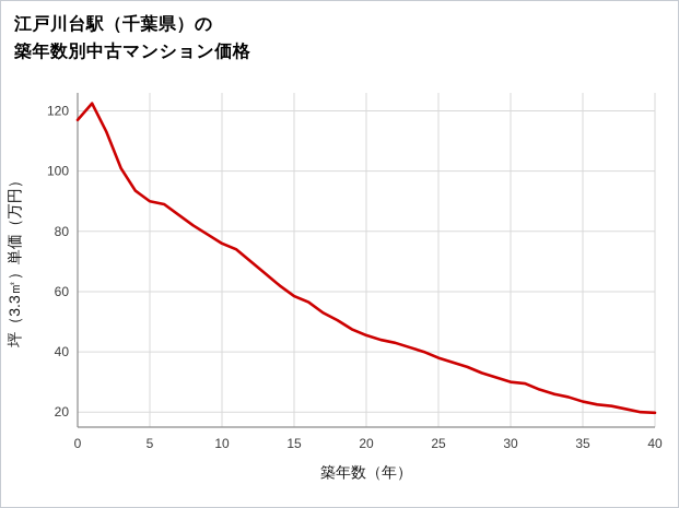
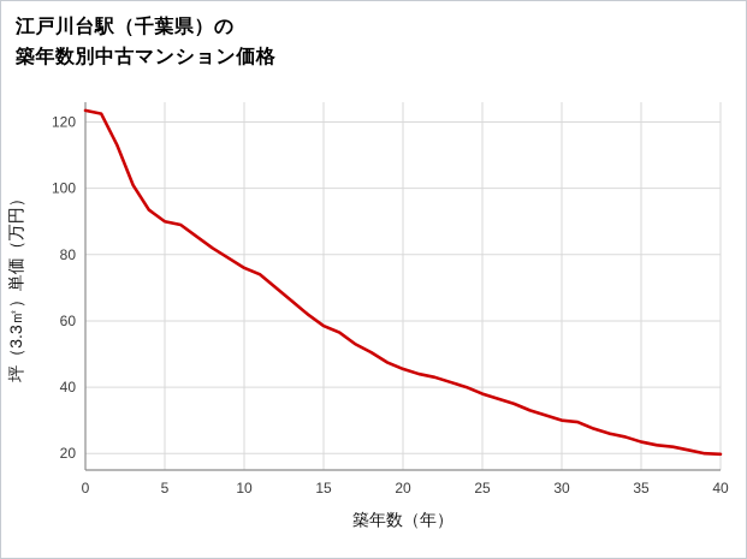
0: 117 -> 124
